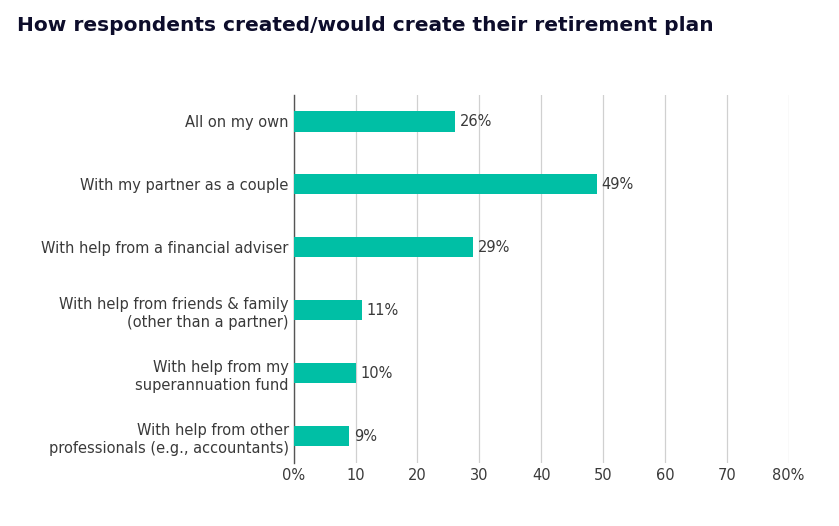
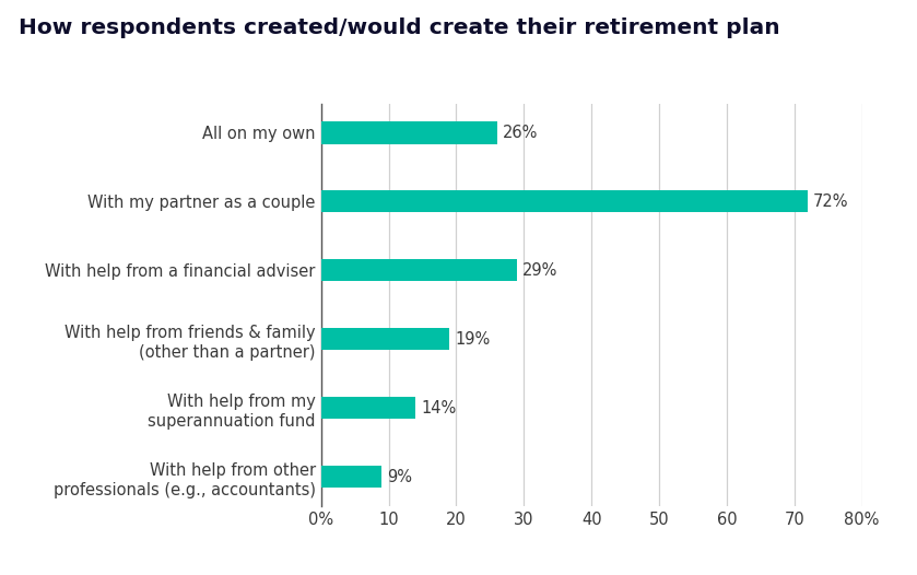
With my partner as a couple: 49% -> 72%
With help from friends & family (other than a partner): 11% -> 19%
With help from my superannuation fund: 10% -> 14%
